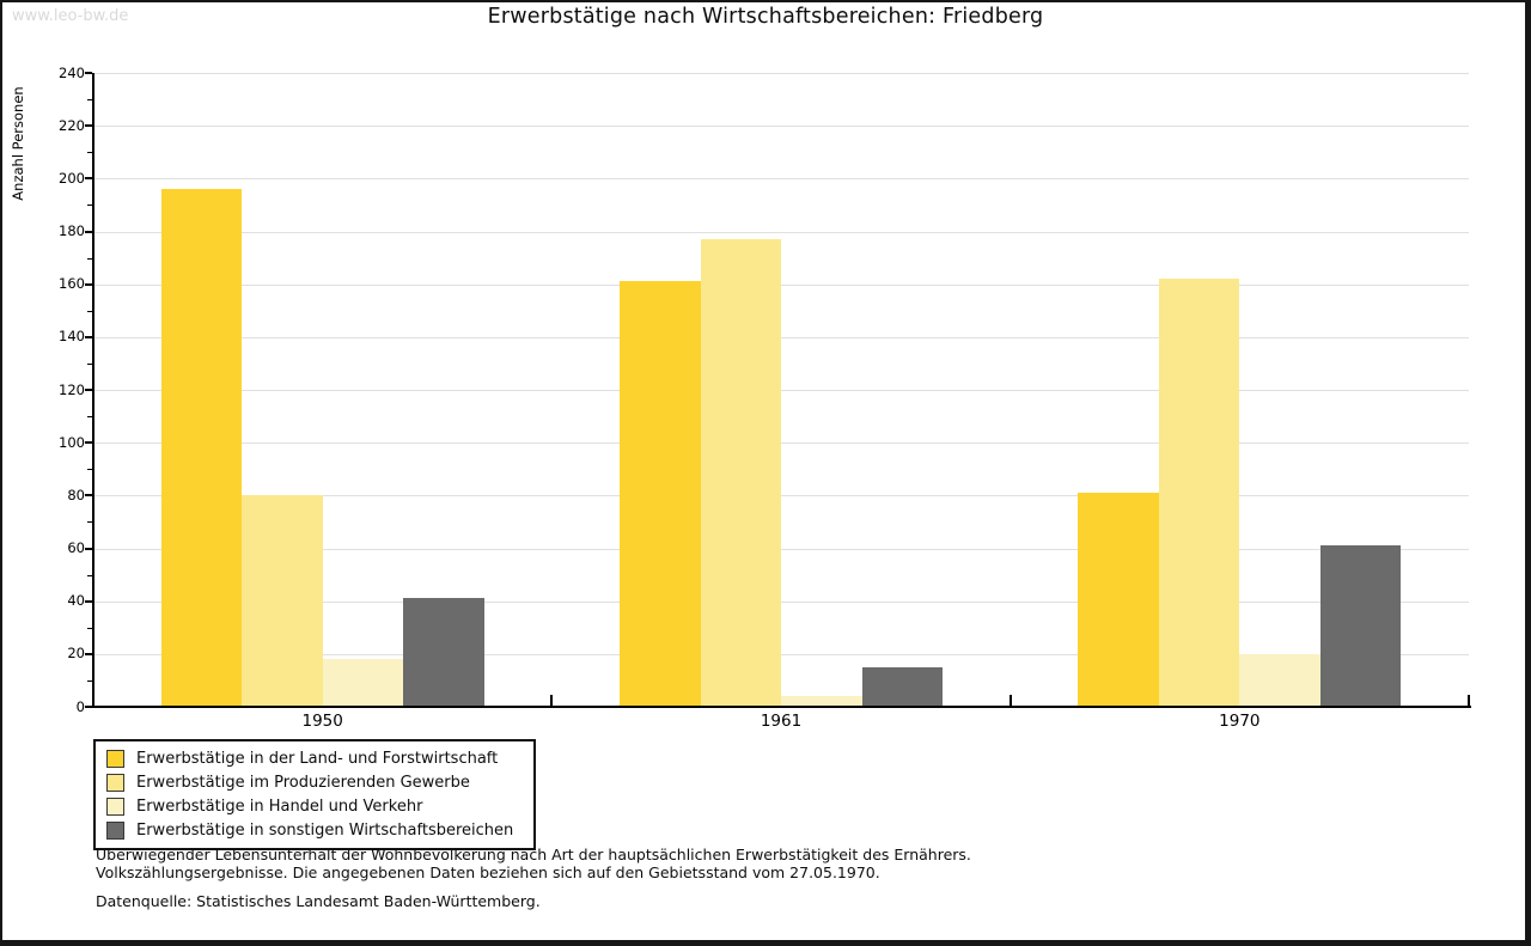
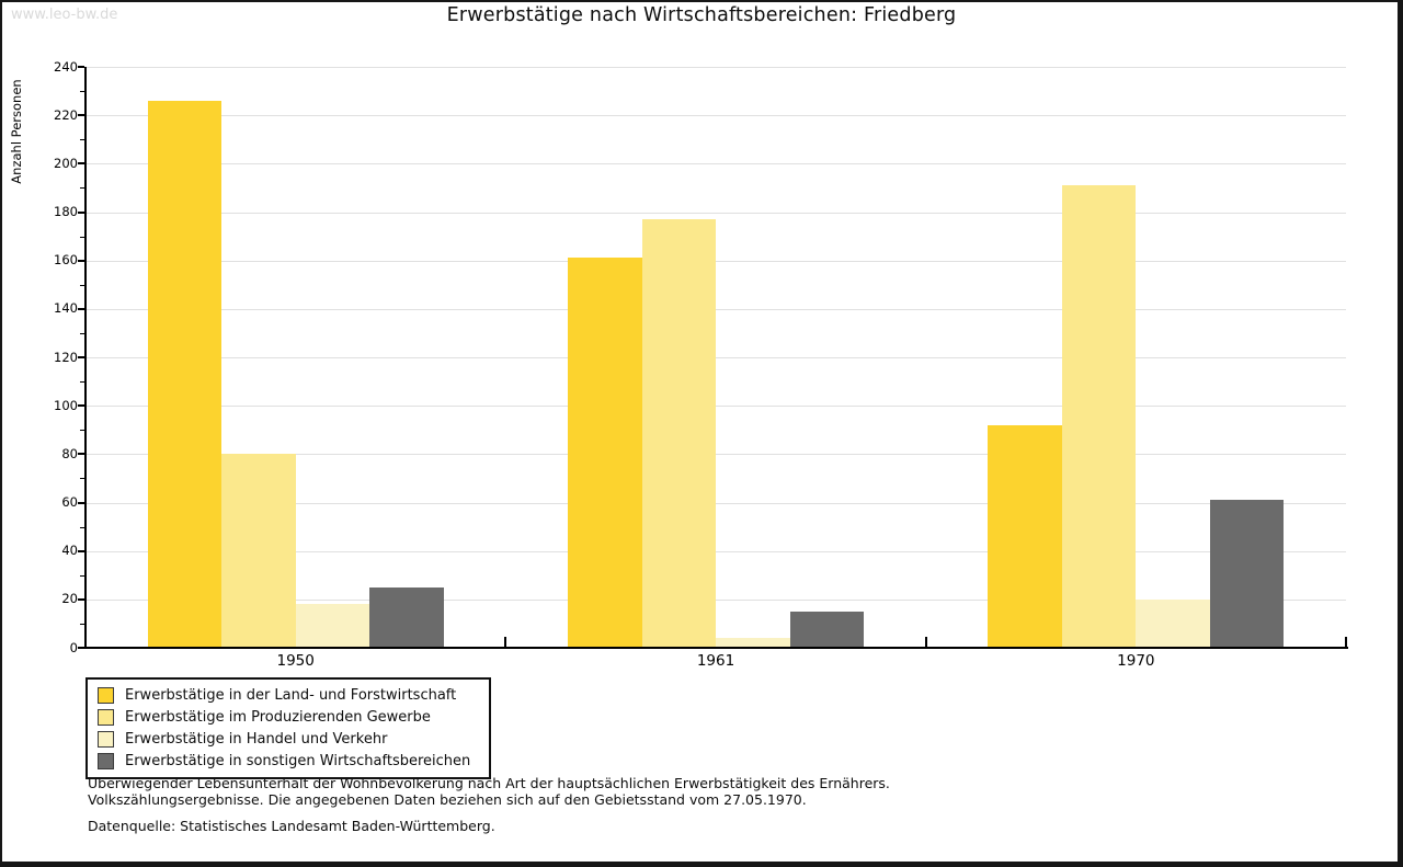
Erwerbstätige in der Land- und Forstwirtschaft/1950: 196 -> 226
Erwerbstätige in sonstigen Wirtschaftsbereichen/1950: 41 -> 25
Erwerbstätige in der Land- und Forstwirtschaft/1970: 81 -> 92
Erwerbstätige im Produzierenden Gewerbe/1970: 162 -> 191
